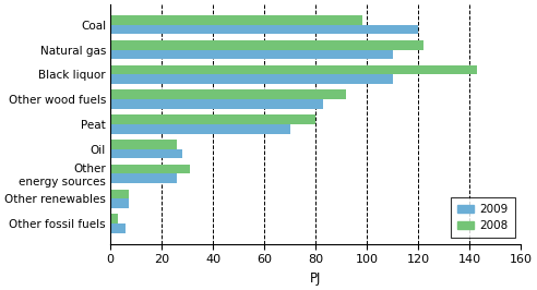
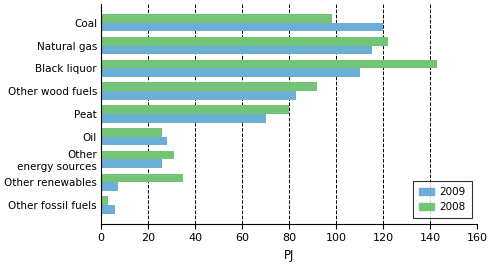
2009/Natural gas: 110 -> 115
2008/Other renewables: 7 -> 35
